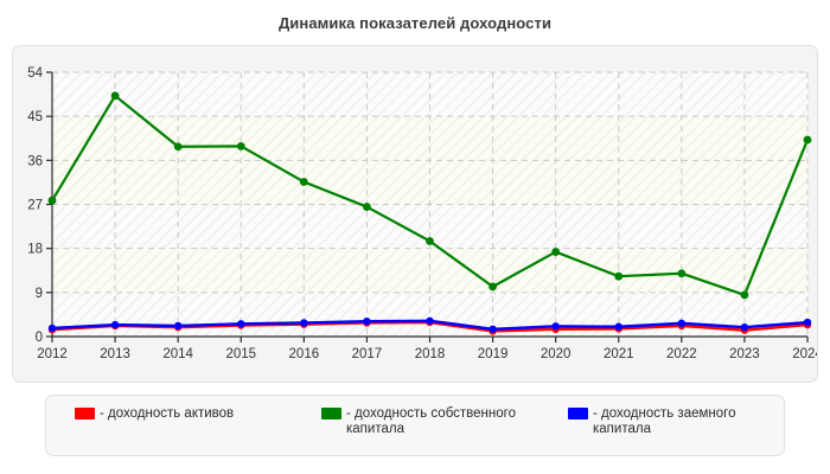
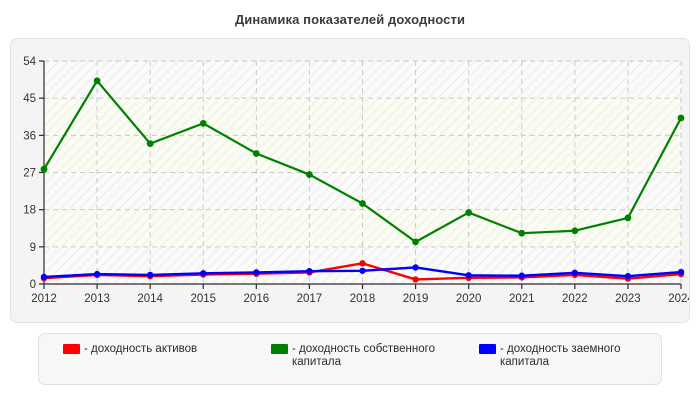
- доходность собственного капитала/2014: 39 -> 34
- доходность активов/2018: 3 -> 5
- доходность заемного капитала/2019: 2 -> 4
- доходность собственного капитала/2023: 8 -> 16
